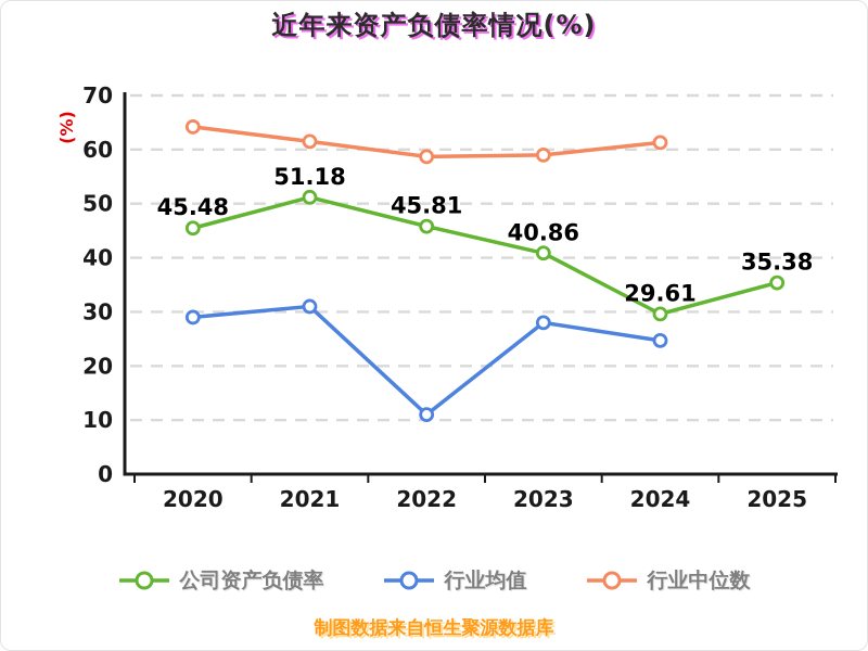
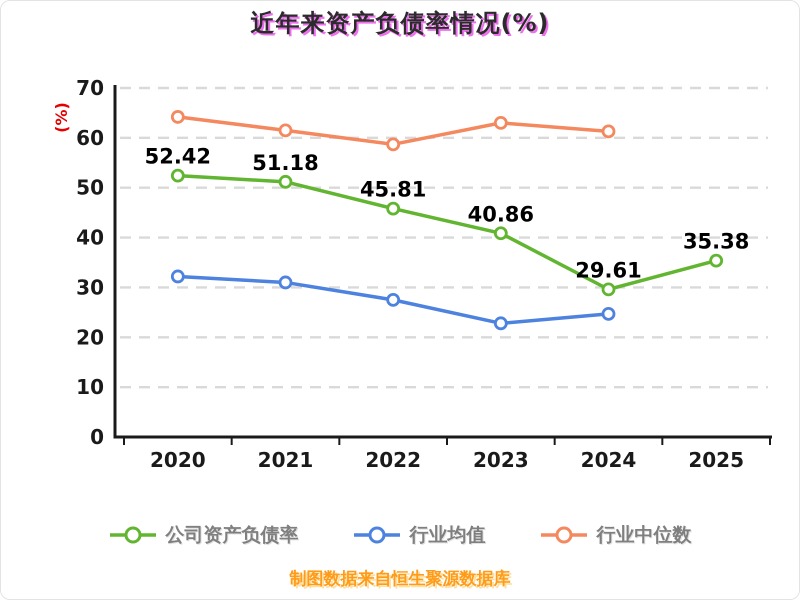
公司资产负债率/2020: 45.48 -> 52.42
行业均值/2020: 29 -> 32
行业均值/2022: 11 -> 28
行业均值/2023: 28 -> 23
行业中位数/2023: 59 -> 63
